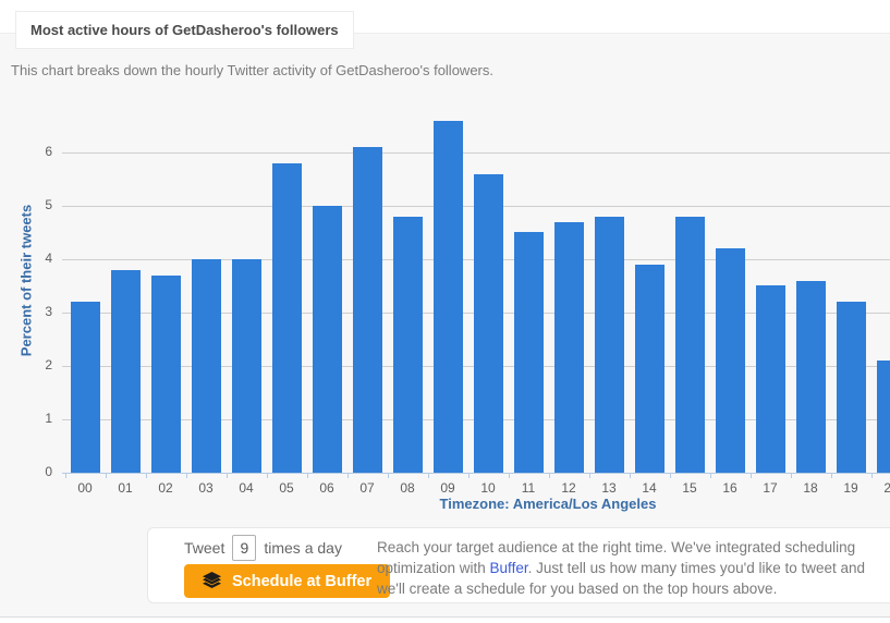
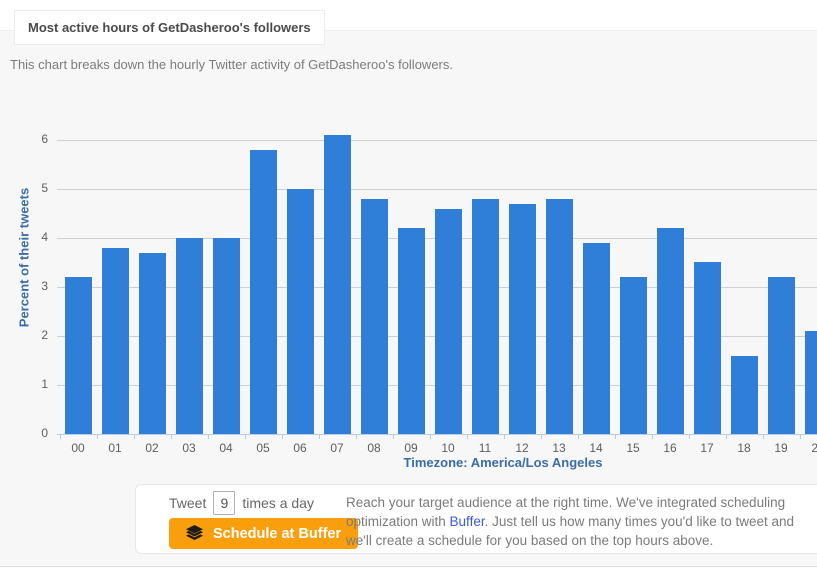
09: 6.6 -> 4.2
10: 5.6 -> 4.6
11: 4.5 -> 4.8
15: 4.8 -> 3.2
18: 3.6 -> 1.6
